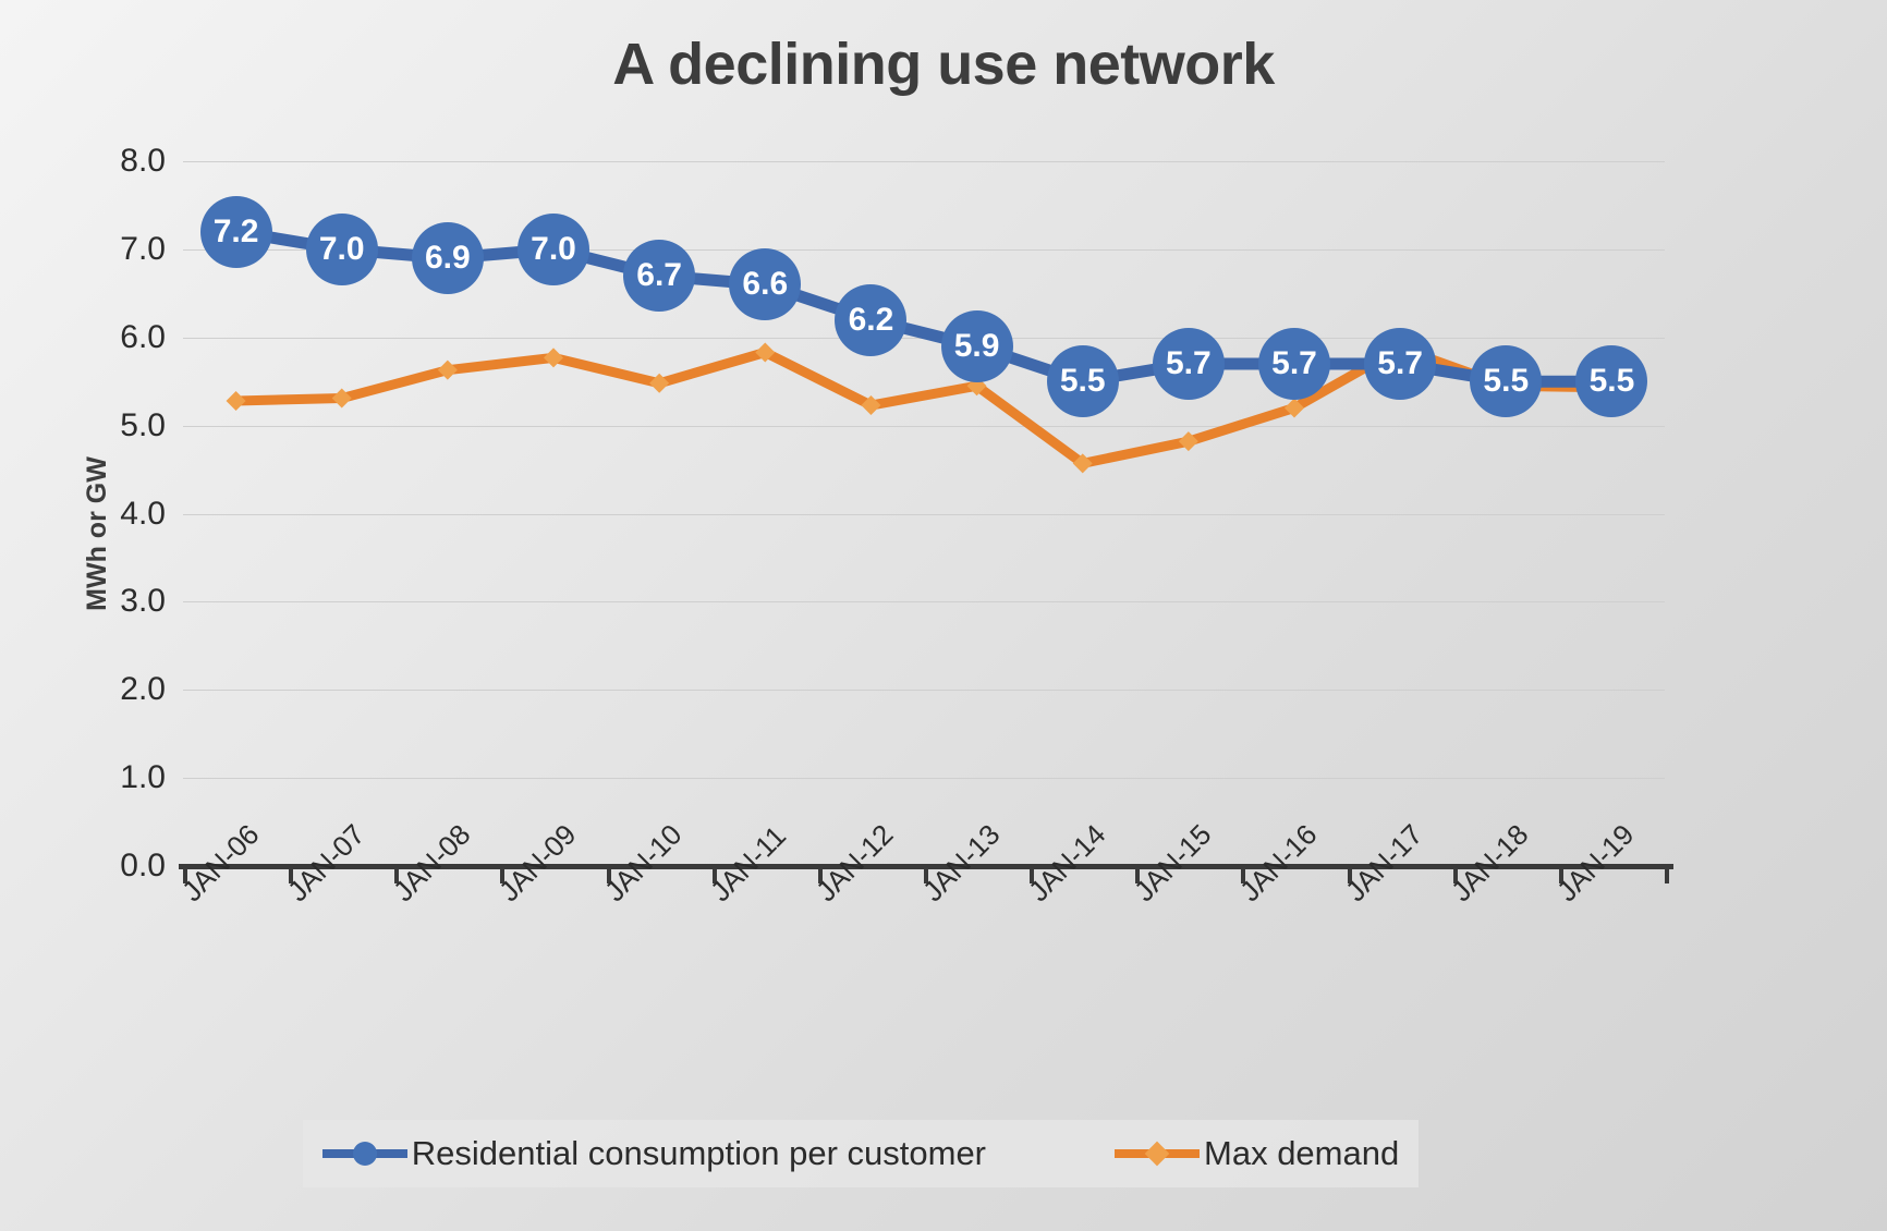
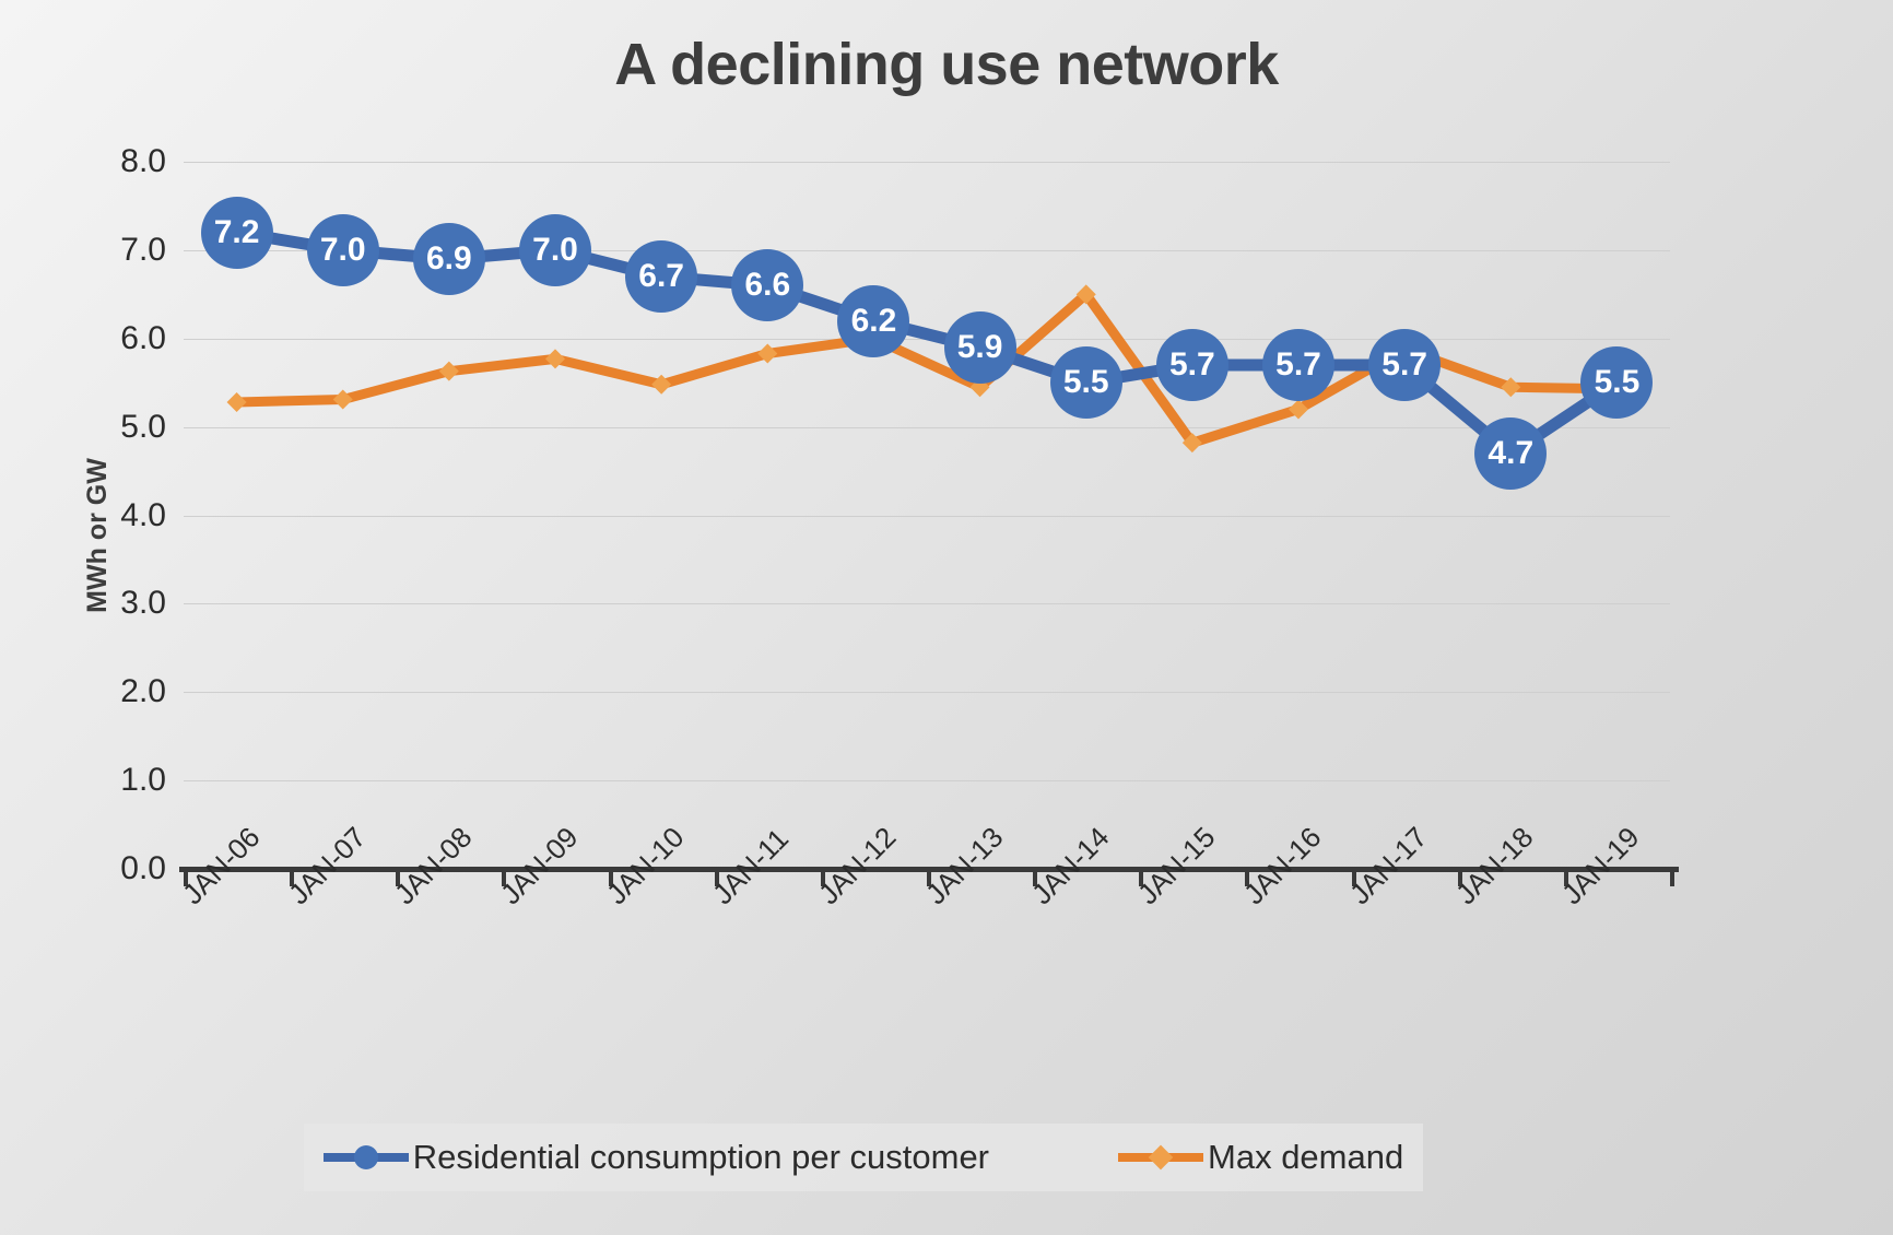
Max demand/JAN-12: 5.2 -> 6.0
Max demand/JAN-14: 4.6 -> 6.5
Residential consumption per customer/JAN-18: 5.5 -> 4.7
